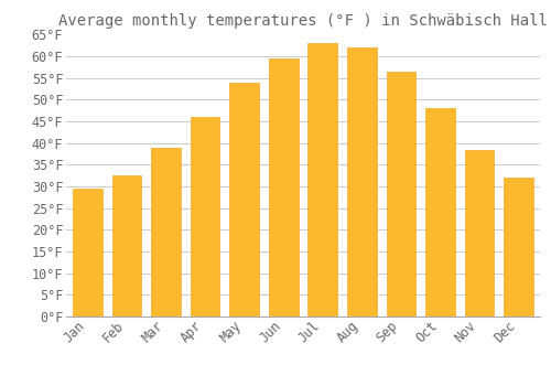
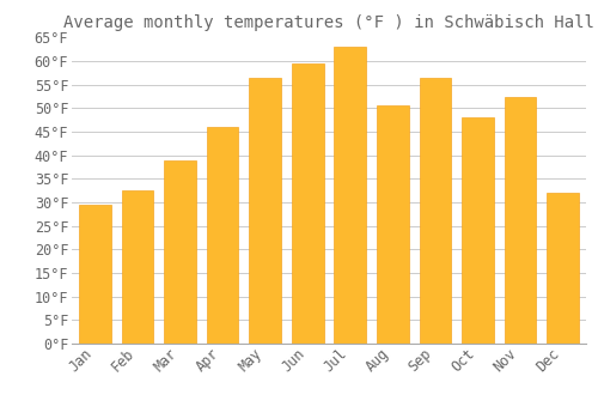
May: 54.0°F -> 56.5°F
Aug: 62.0°F -> 50.5°F
Nov: 38.5°F -> 52.5°F
